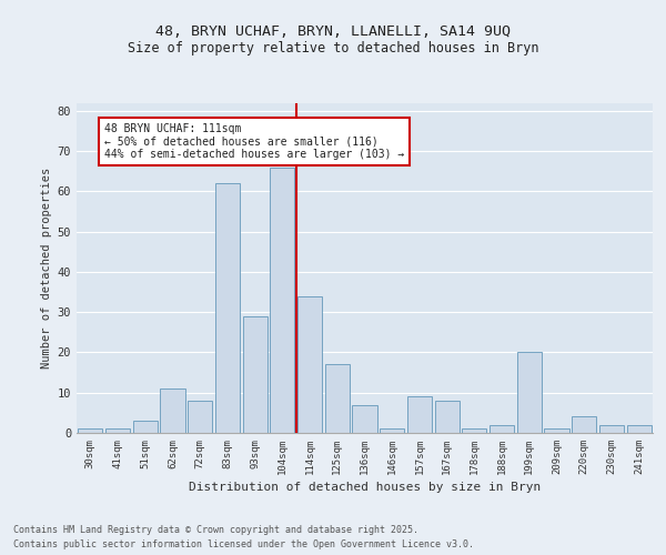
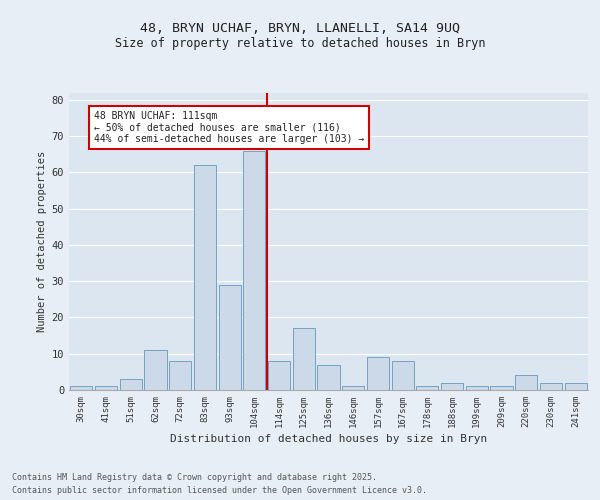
114sqm: 34 -> 8
199sqm: 20 -> 1
